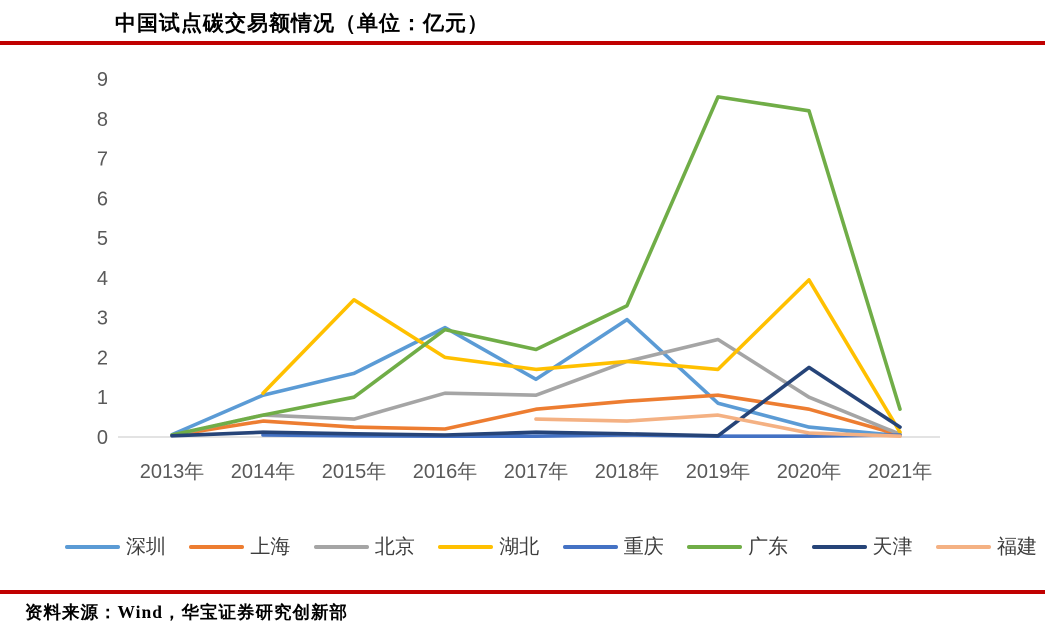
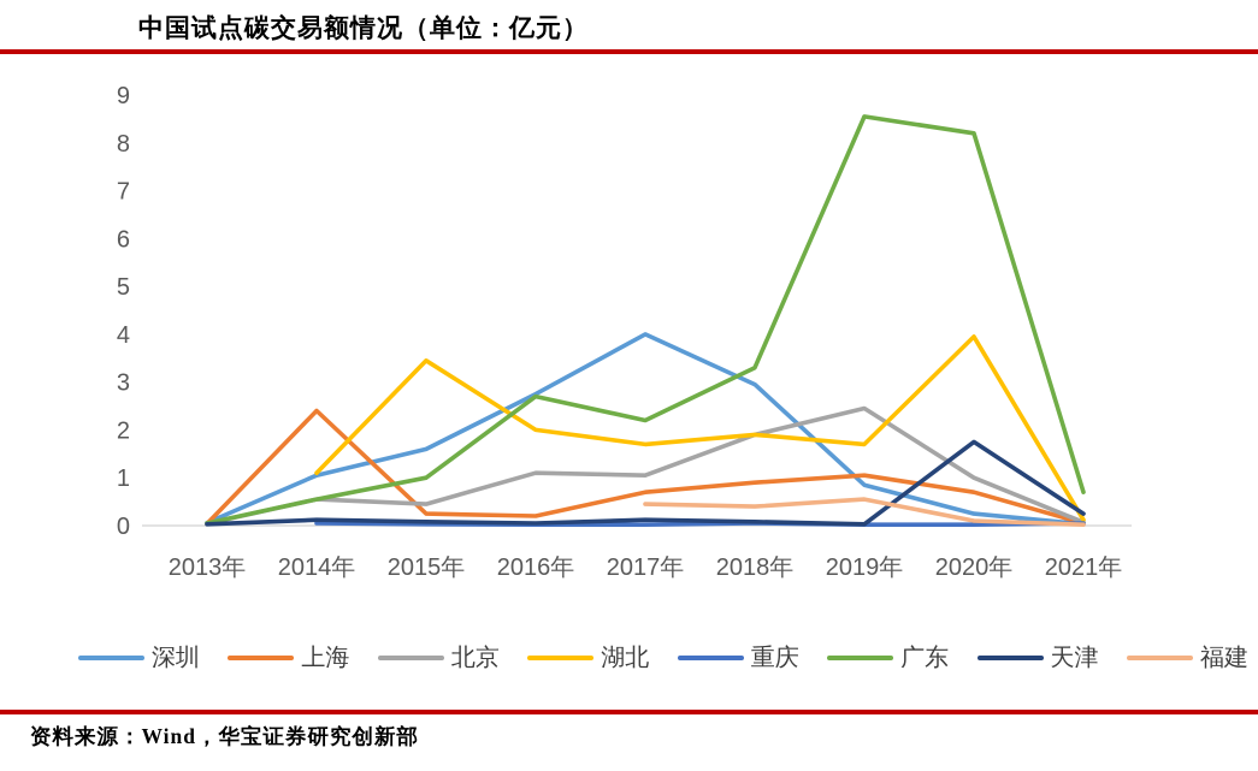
上海/2014年: 0.4 -> 2.4
深圳/2017年: 1.4 -> 4.0
